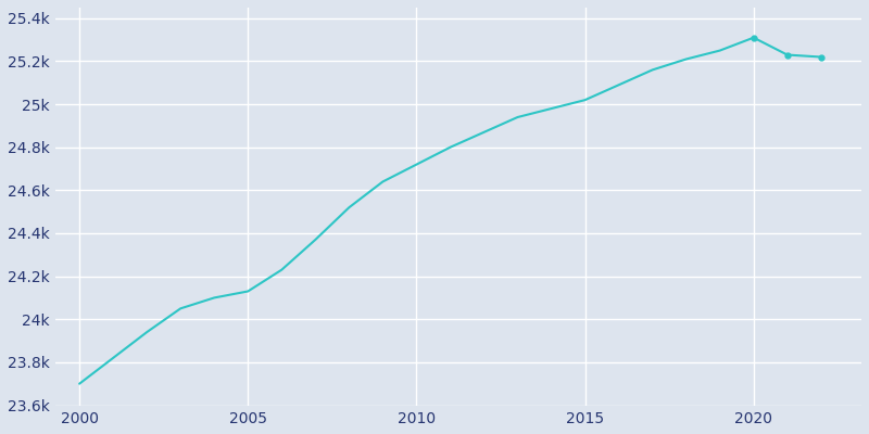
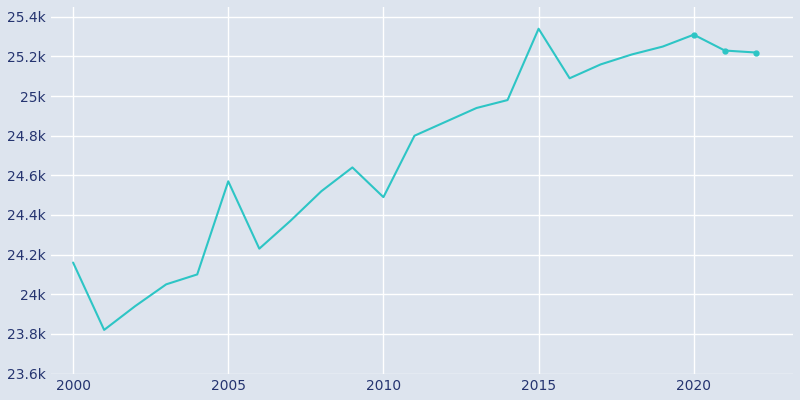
2000: 23.70k -> 24.16k
2005: 24.13k -> 24.57k
2010: 24.72k -> 24.49k
2015: 25.02k -> 25.34k
